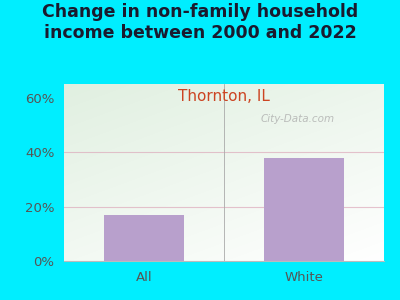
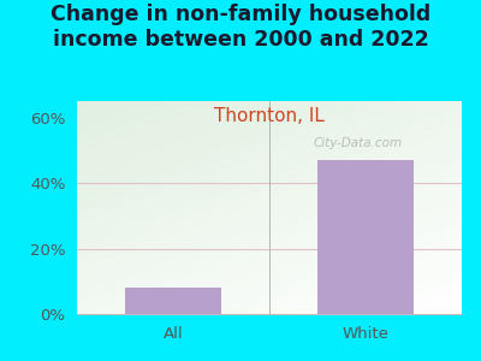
All: 17% -> 8%
White: 38% -> 47%
